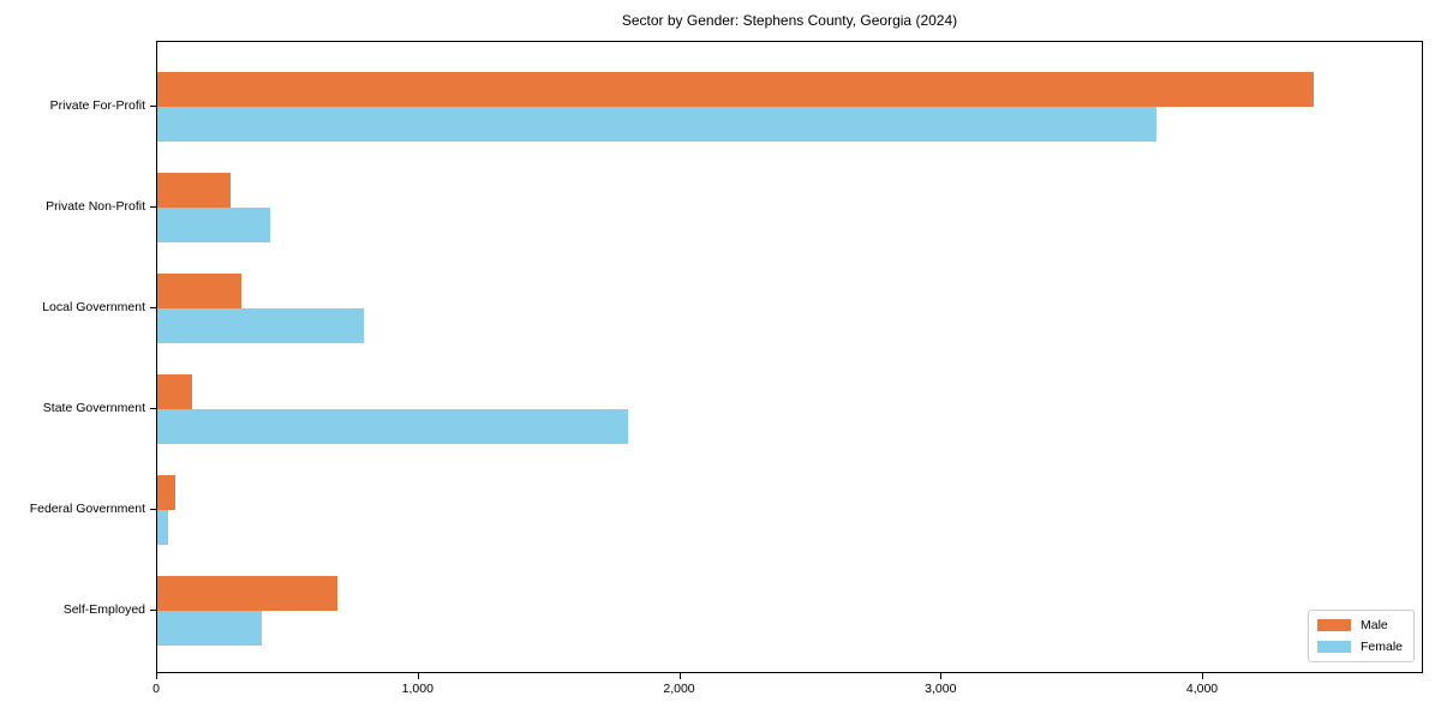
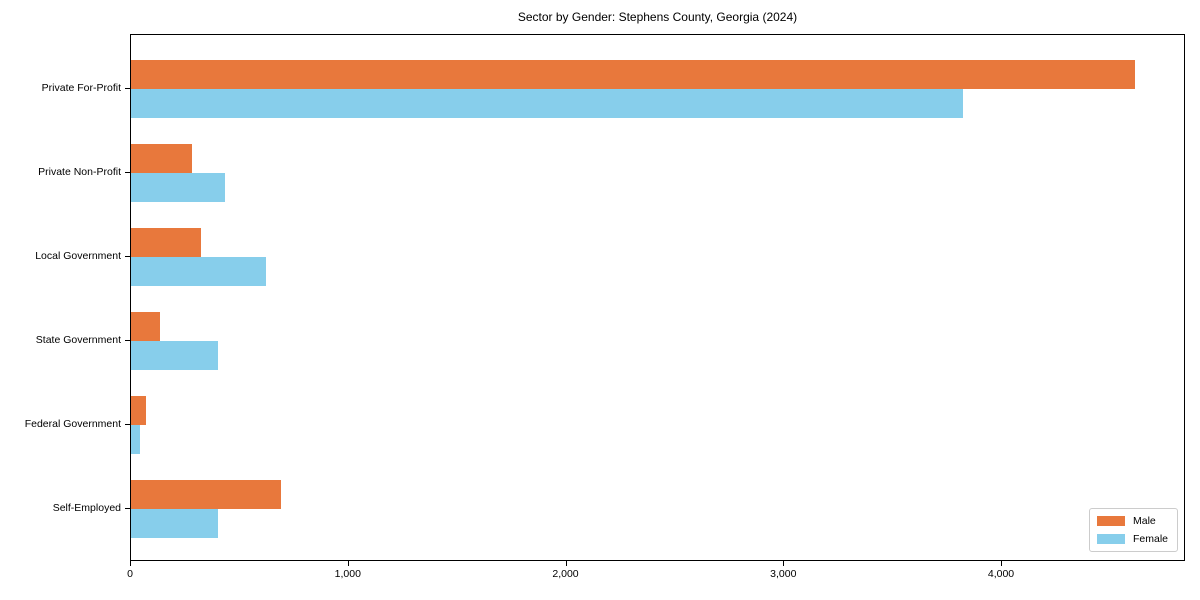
Male/Private For-Profit: 4420 -> 4610
Female/Local Government: 790 -> 620
Female/State Government: 1800 -> 400
